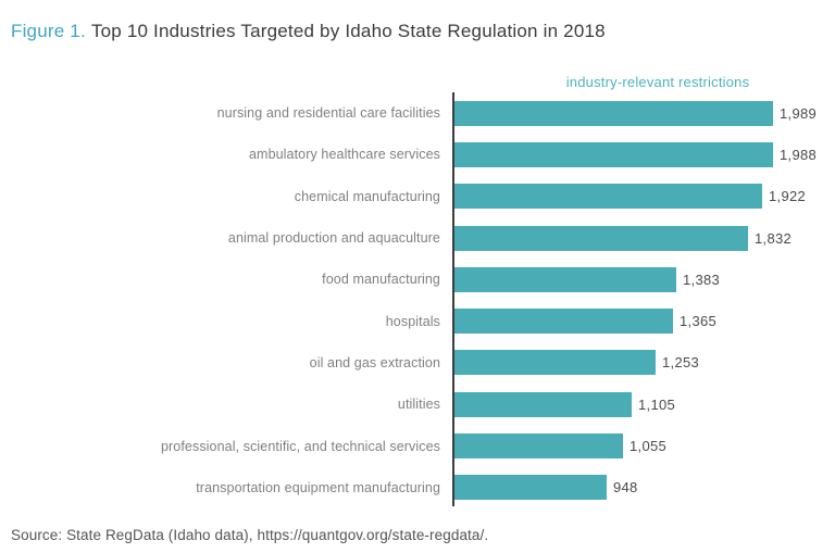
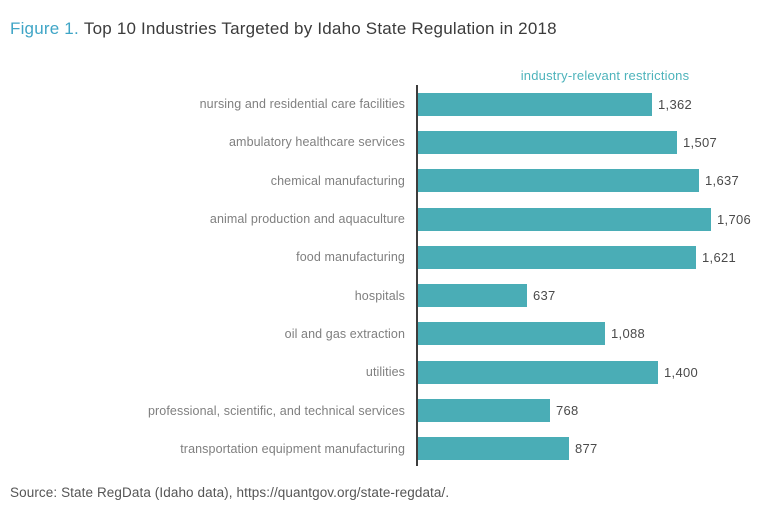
nursing and residential care facilities: 1,989 -> 1,362
ambulatory healthcare services: 1,988 -> 1,507
chemical manufacturing: 1,922 -> 1,637
animal production and aquaculture: 1,832 -> 1,706
food manufacturing: 1,383 -> 1,621
hospitals: 1,365 -> 637
oil and gas extraction: 1,253 -> 1,088
utilities: 1,105 -> 1,400
professional, scientific, and technical services: 1,055 -> 768
transportation equipment manufacturing: 948 -> 877
